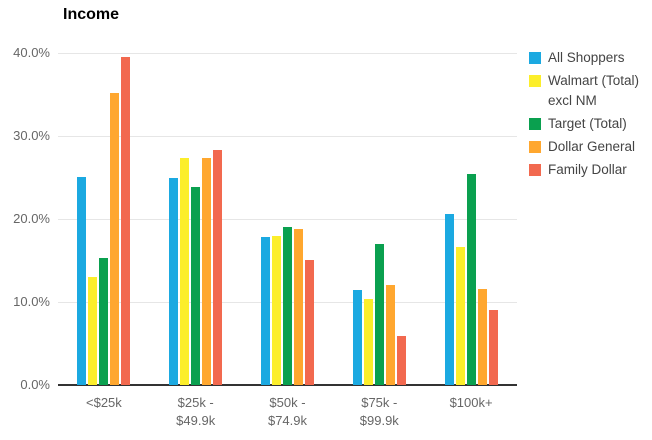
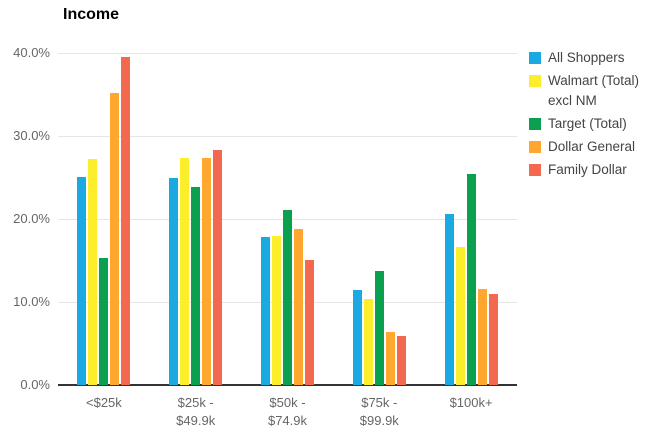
Walmart (Total) excl NM/<$25k: 13% -> 27%
Target (Total)/$50k - $74.9k: 19% -> 21%
Target (Total)/$75k - $99.9k: 17% -> 14%
Dollar General/$75k - $99.9k: 12% -> 6%
Family Dollar/$100k+: 9% -> 11%
